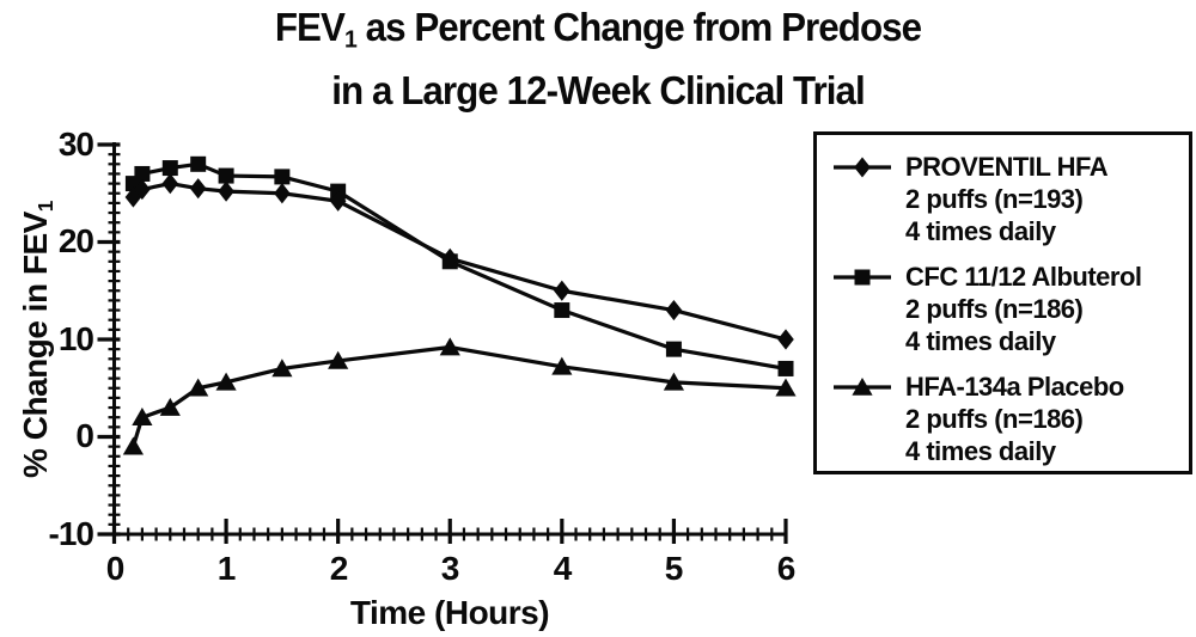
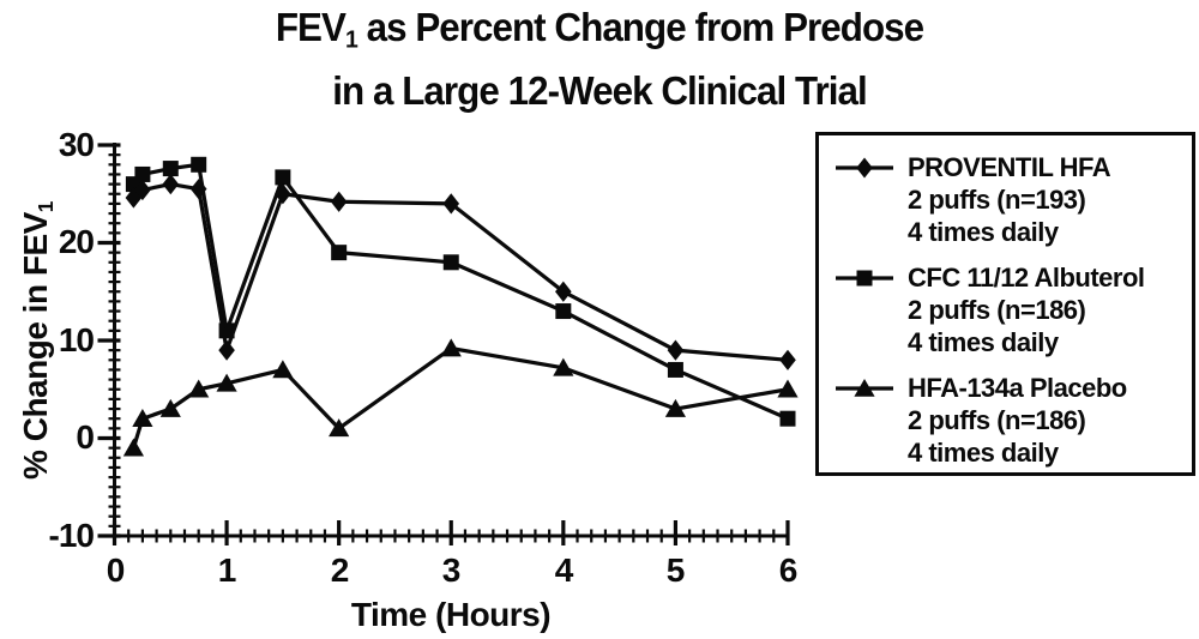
CFC 11/12 Albuterol 2 puffs (n=186) 4 times daily/1: 27 -> 11
PROVENTIL HFA 2 puffs (n=193) 4 times daily/1: 25 -> 9
HFA-134a Placebo 2 puffs (n=186) 4 times daily/2: 8 -> 1
CFC 11/12 Albuterol 2 puffs (n=186) 4 times daily/2: 25 -> 19
PROVENTIL HFA 2 puffs (n=193) 4 times daily/3: 18 -> 24
HFA-134a Placebo 2 puffs (n=186) 4 times daily/5: 6 -> 3
CFC 11/12 Albuterol 2 puffs (n=186) 4 times daily/5: 9 -> 7
PROVENTIL HFA 2 puffs (n=193) 4 times daily/5: 13 -> 9
CFC 11/12 Albuterol 2 puffs (n=186) 4 times daily/6: 7 -> 2
PROVENTIL HFA 2 puffs (n=193) 4 times daily/6: 10 -> 8
